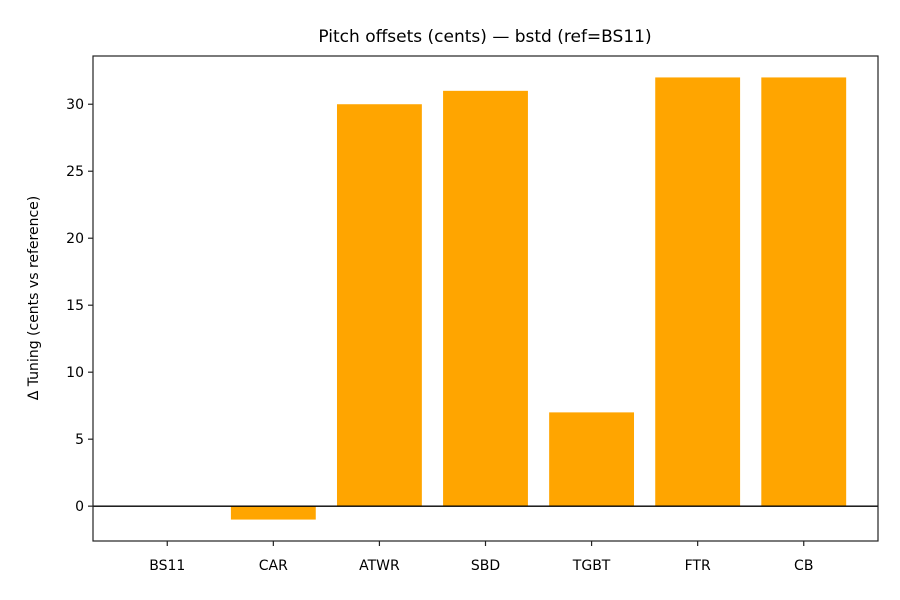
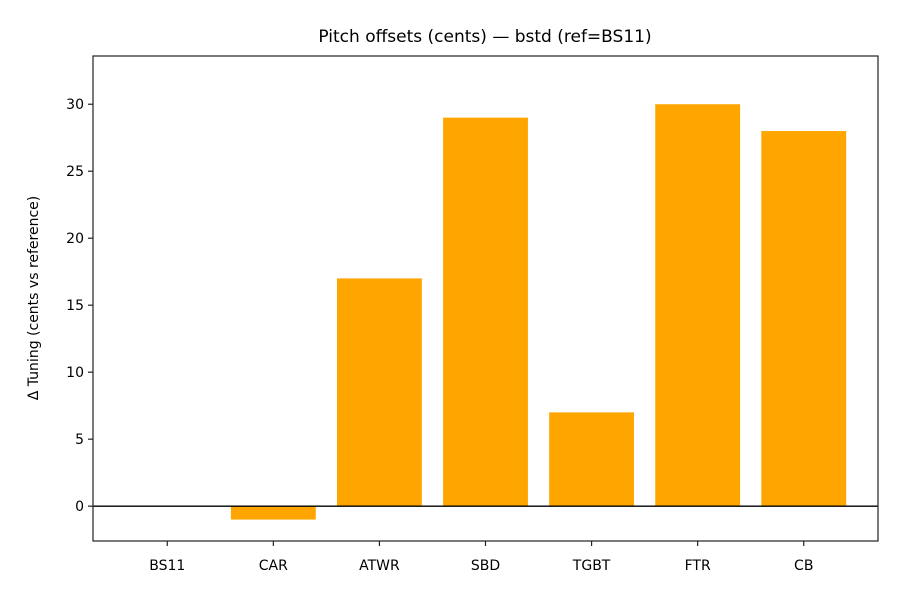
ATWR: 30 -> 17
SBD: 31 -> 29
FTR: 32 -> 30
CB: 32 -> 28
